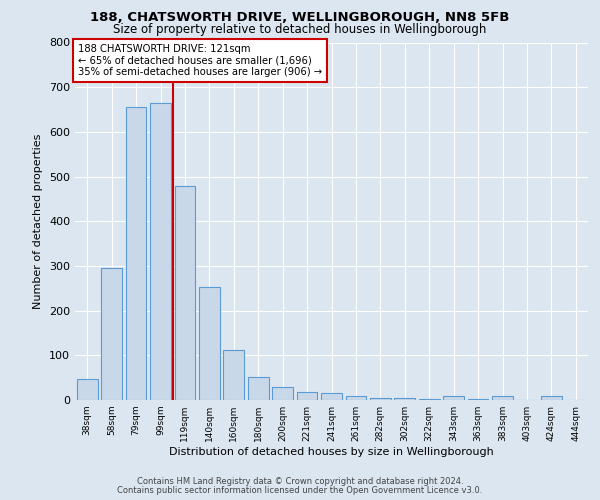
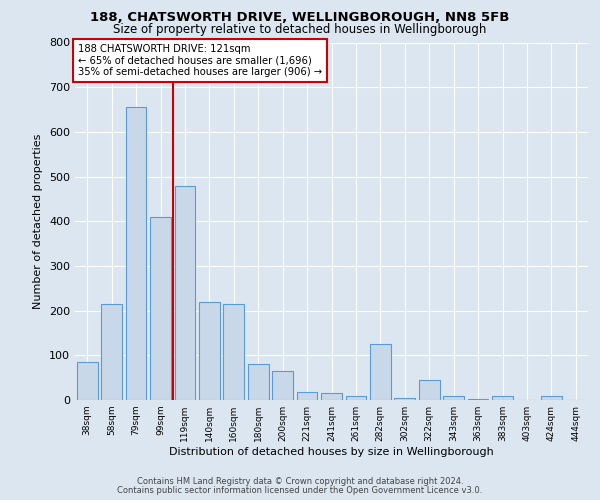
38sqm: 47 -> 85
58sqm: 295 -> 215
99sqm: 665 -> 410
140sqm: 253 -> 220
160sqm: 113 -> 215
180sqm: 52 -> 80
200sqm: 29 -> 65
282sqm: 5 -> 125
322sqm: 3 -> 45
